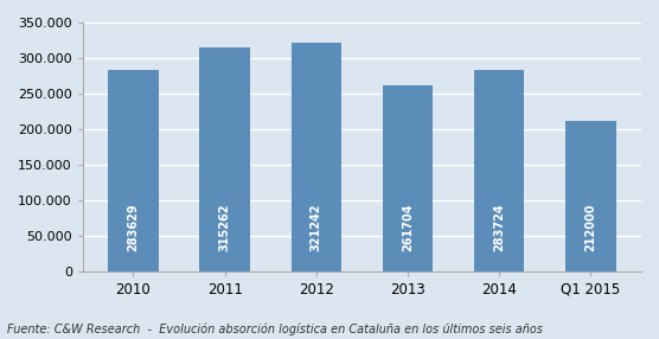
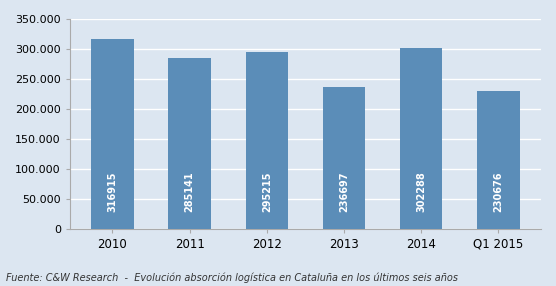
2010: 283629 -> 316915
2011: 315262 -> 285141
2012: 321242 -> 295215
2013: 261704 -> 236697
2014: 283724 -> 302288
Q1 2015: 212000 -> 230676
